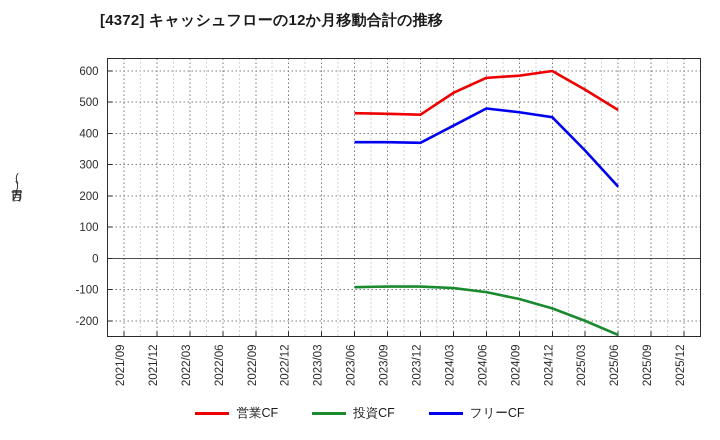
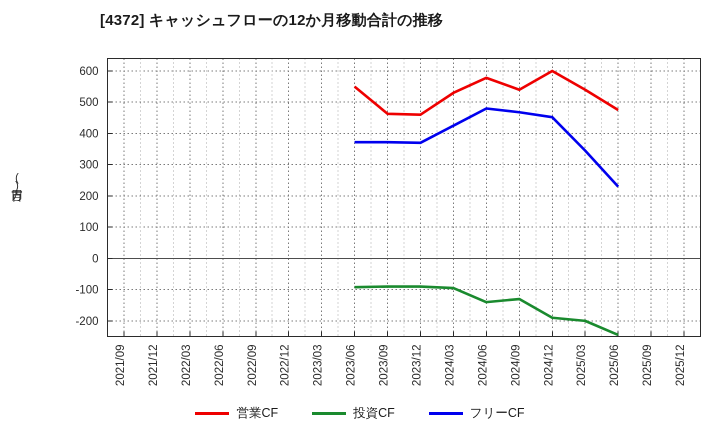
営業CF/2023/06: 460 -> 550
投資CF/2024/06: -110 -> -140
営業CF/2024/09: 580 -> 540
投資CF/2024/12: -160 -> -190
